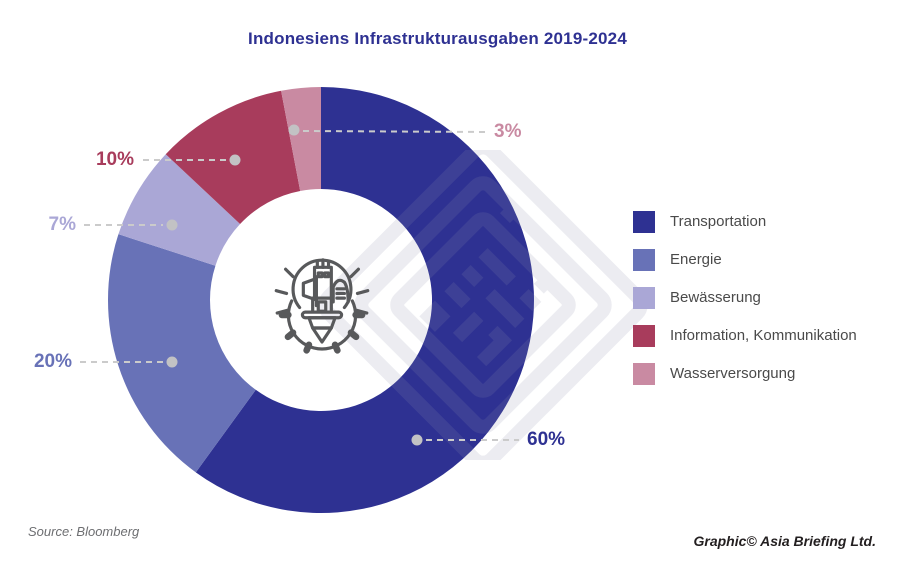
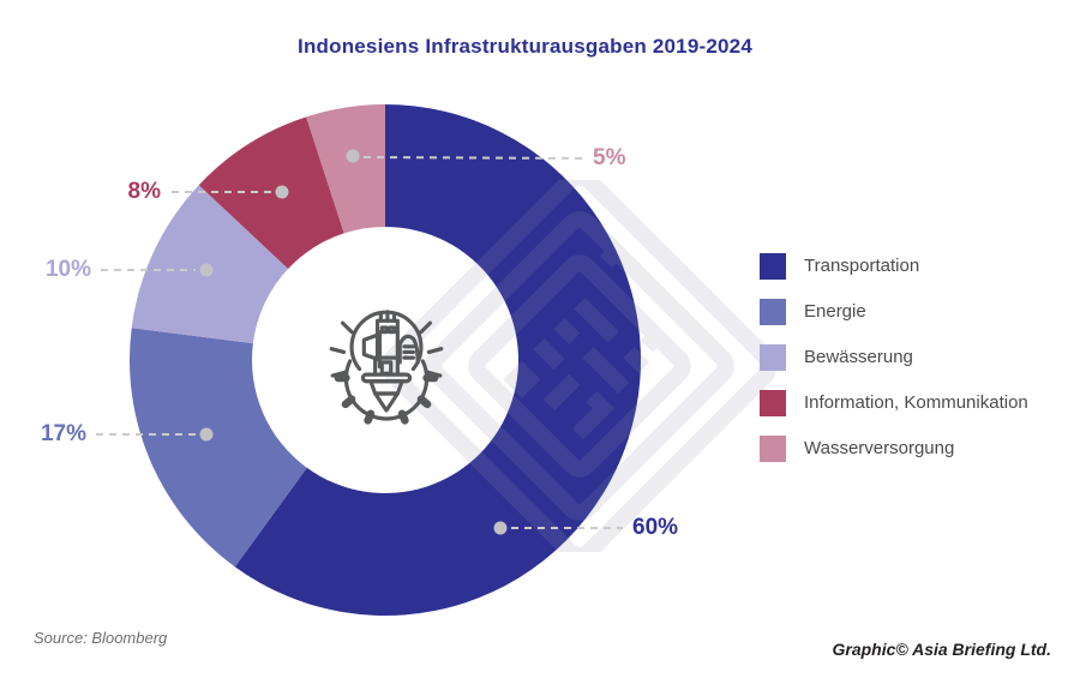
Energie: 20% -> 17%
Bewässerung: 7% -> 10%
Information, Kommunikation: 10% -> 8%
Wasserversorgung: 3% -> 5%
